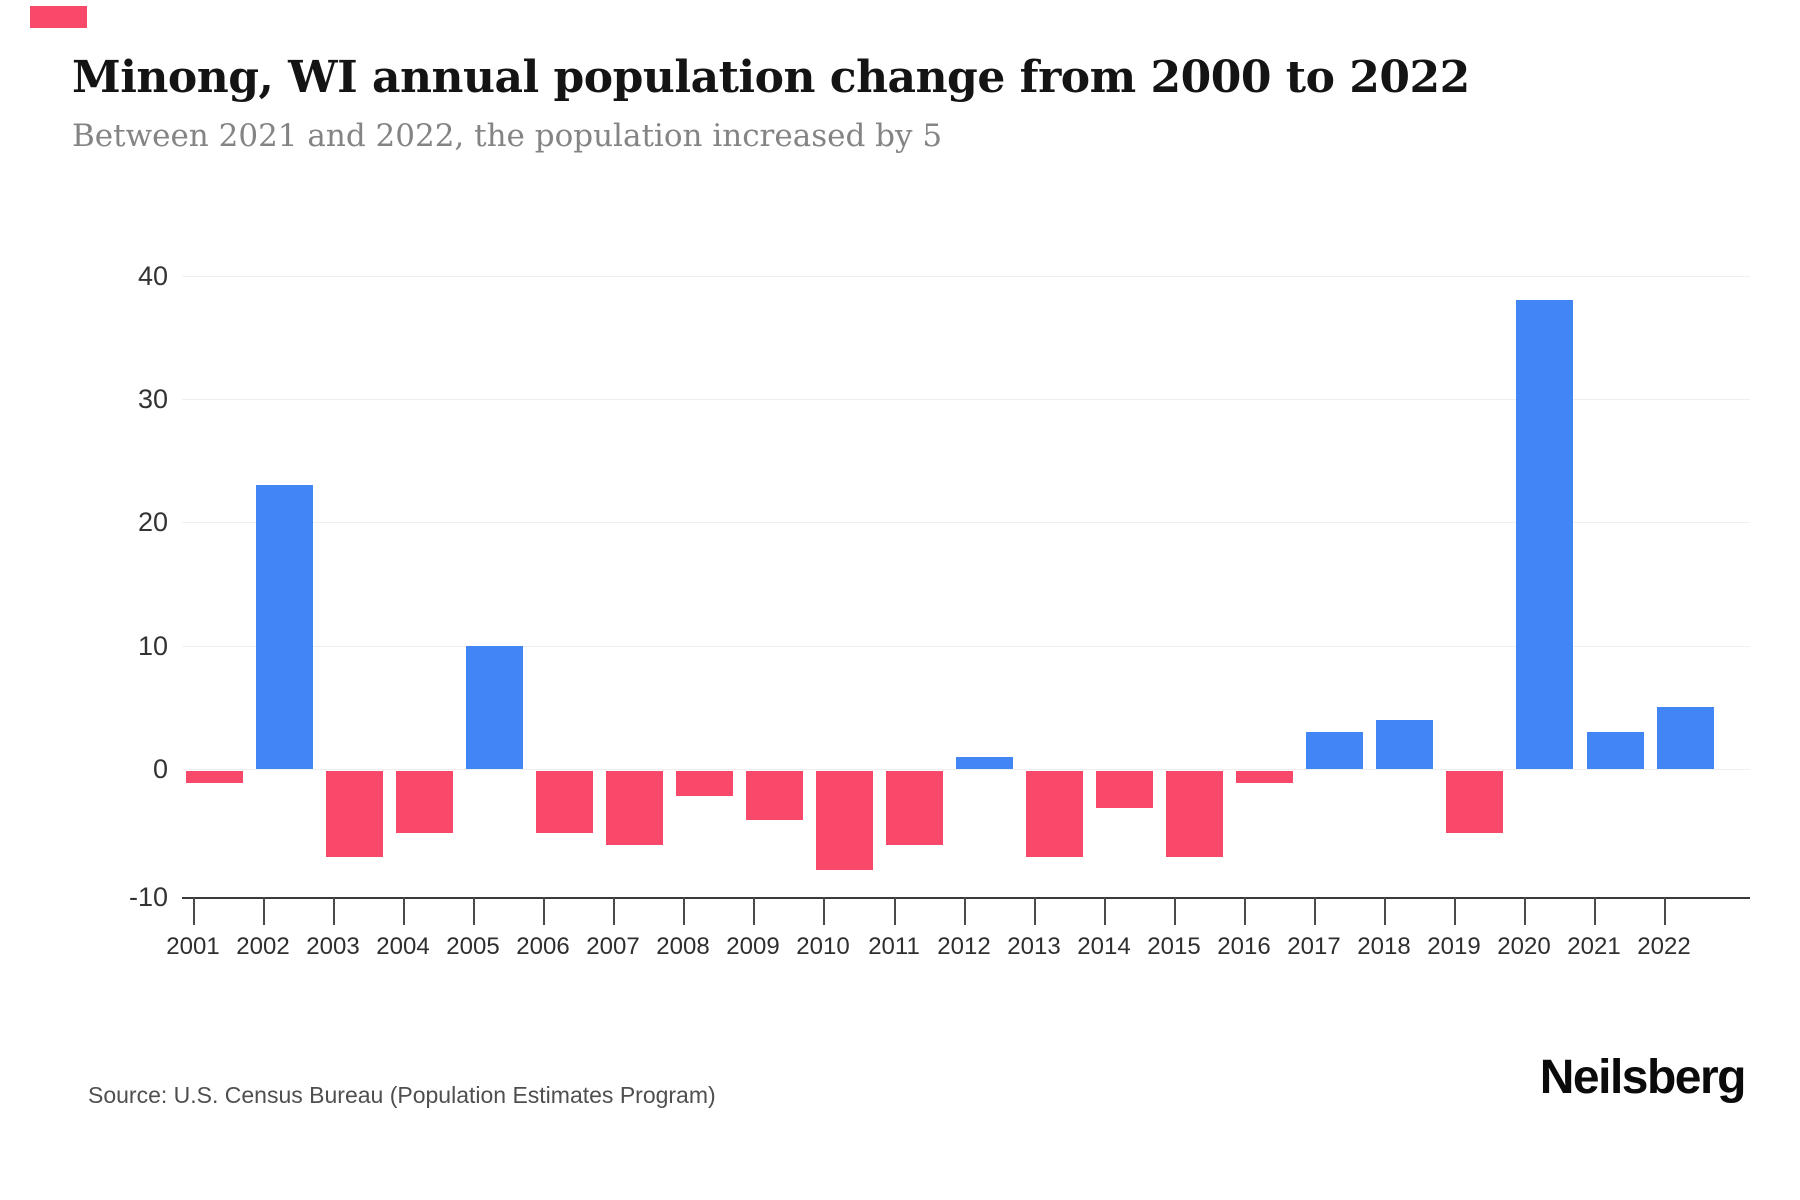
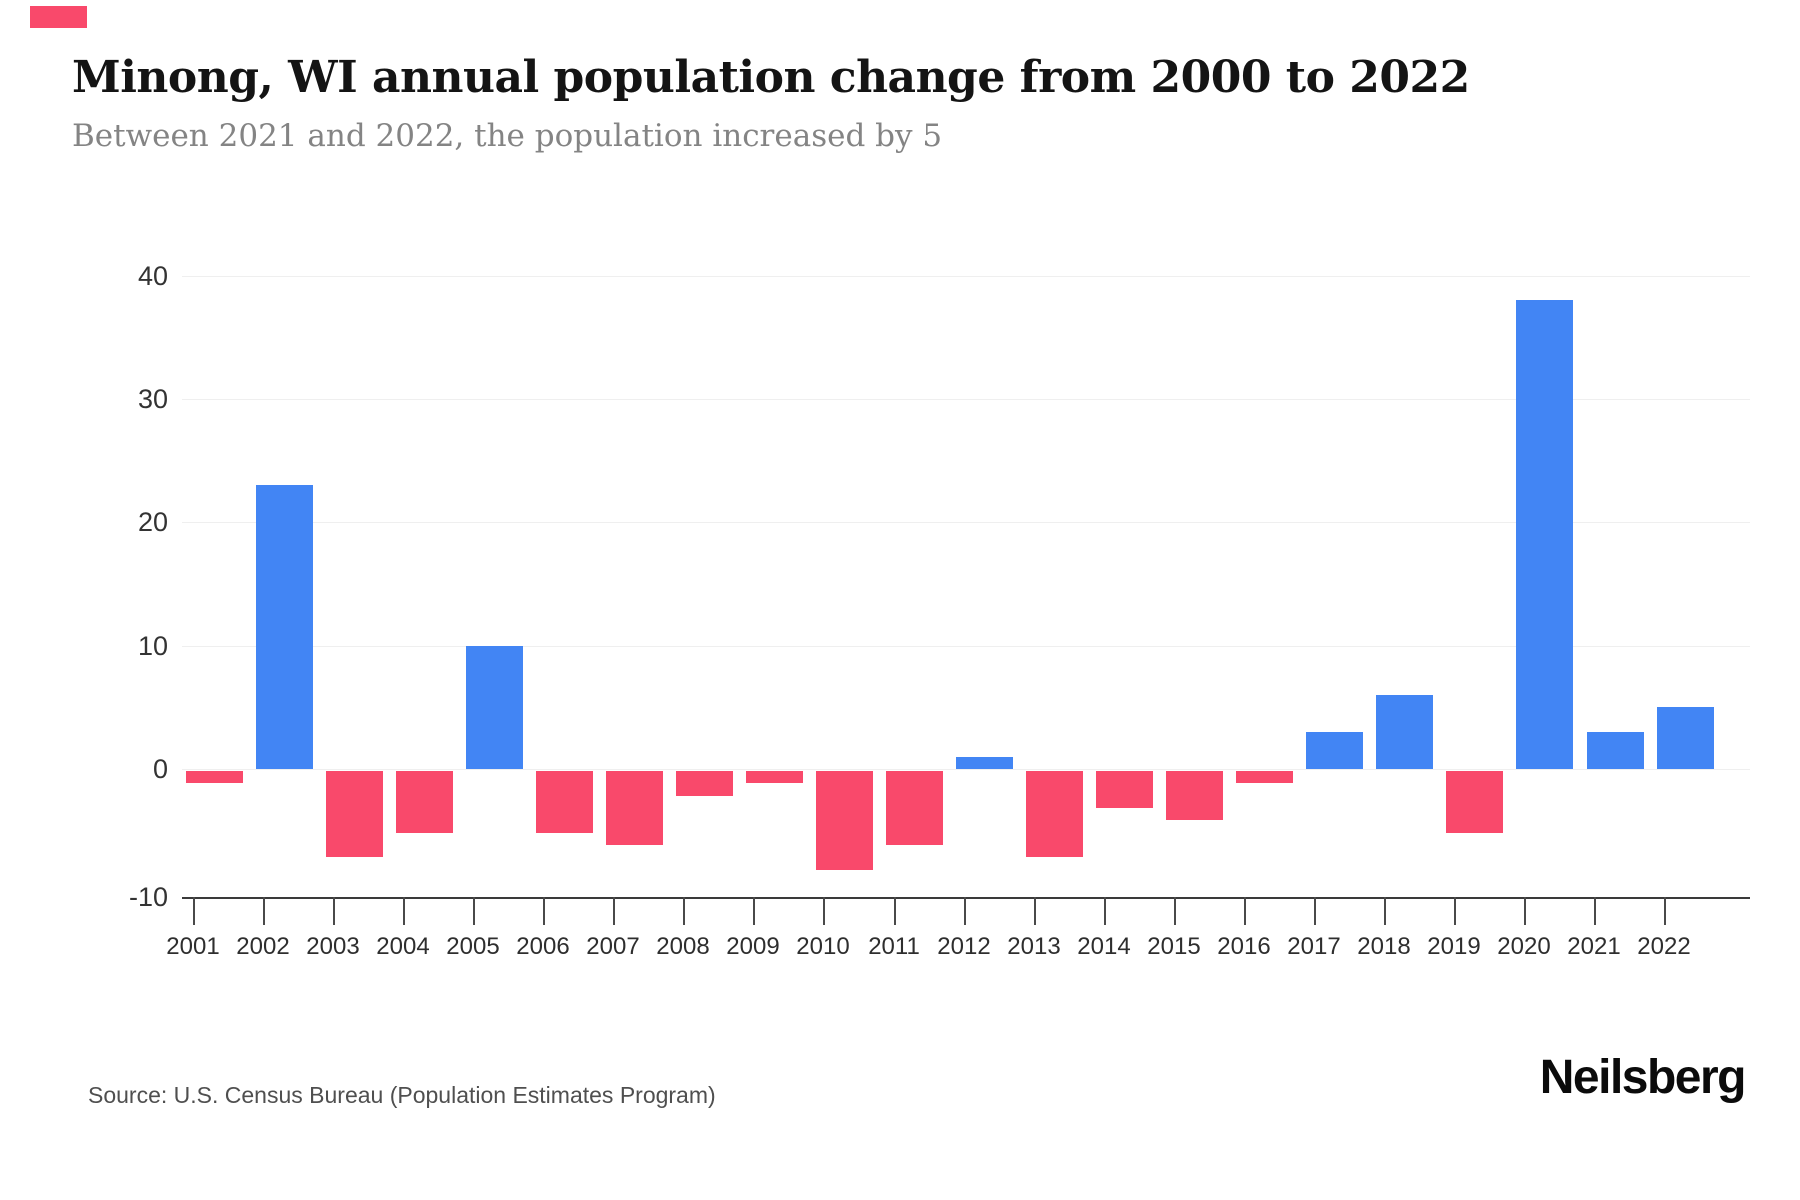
2009: -4 -> -1
2015: -7 -> -4
2018: 4 -> 6
